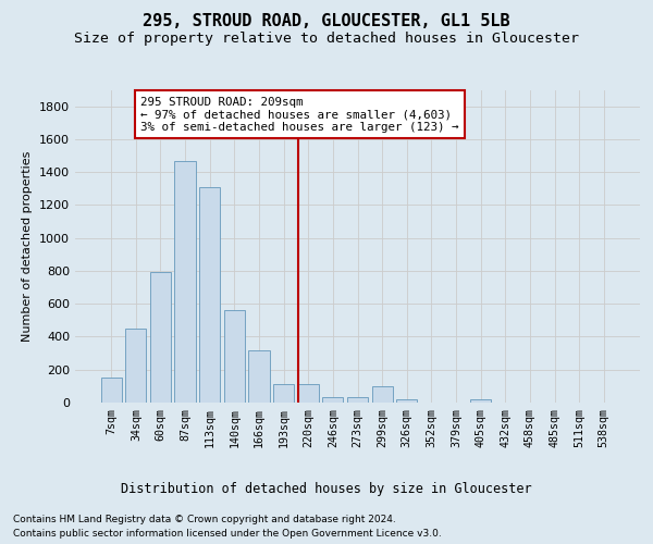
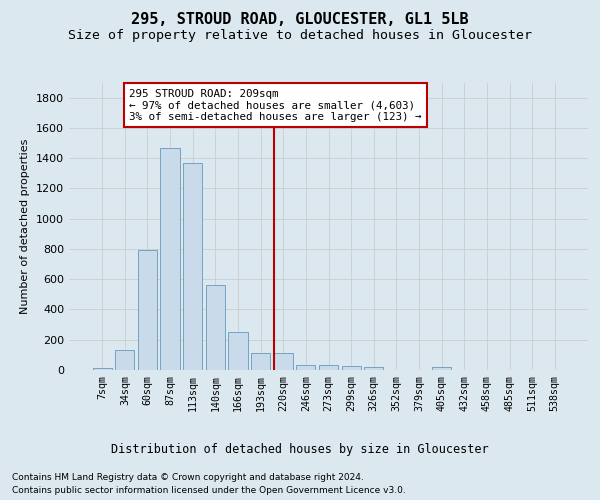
7sqm: 150 -> 10
34sqm: 450 -> 130
113sqm: 1310 -> 1370
166sqm: 320 -> 250
299sqm: 100 -> 20
